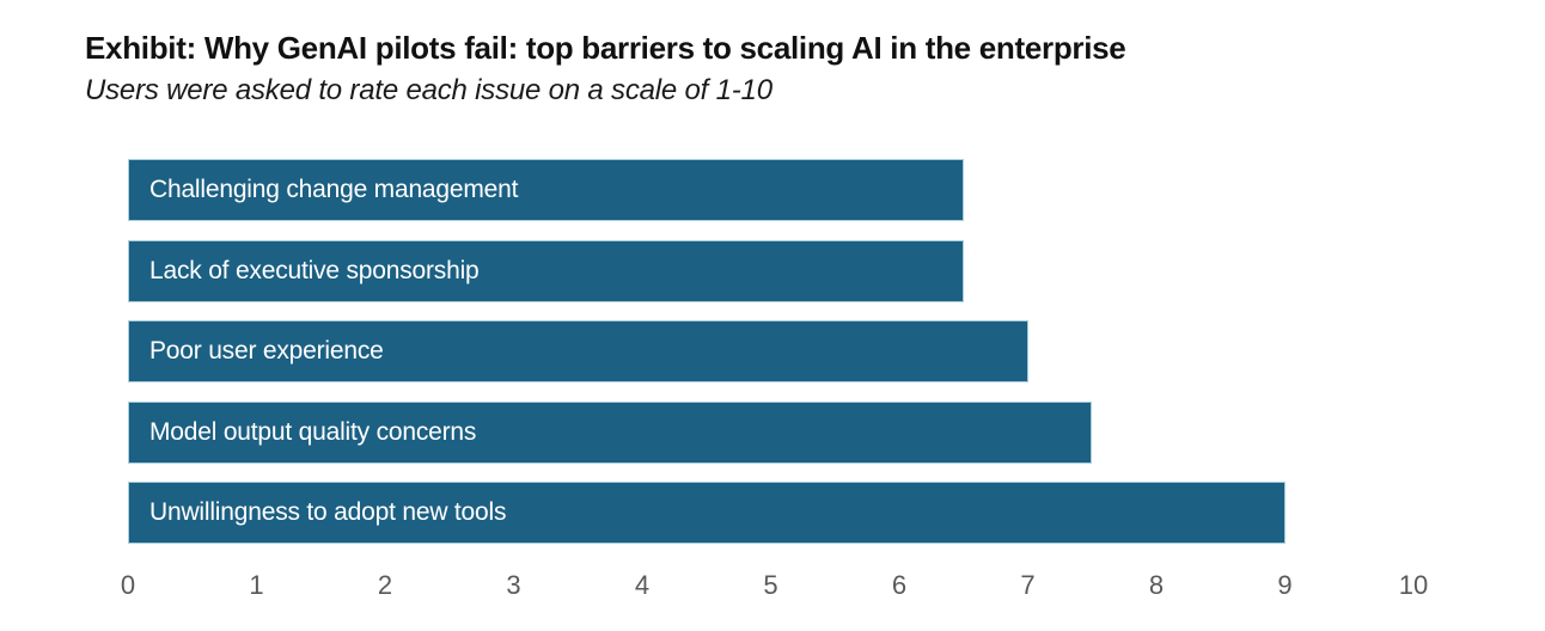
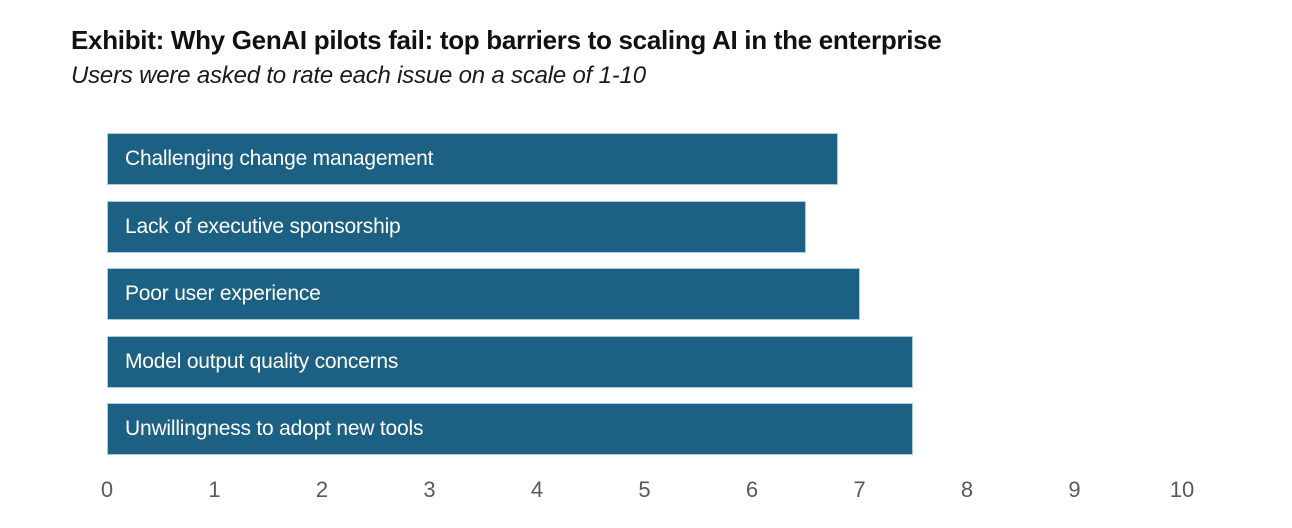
Challenging change management: 6.5 -> 6.8
Unwillingness to adopt new tools: 9.0 -> 7.5
